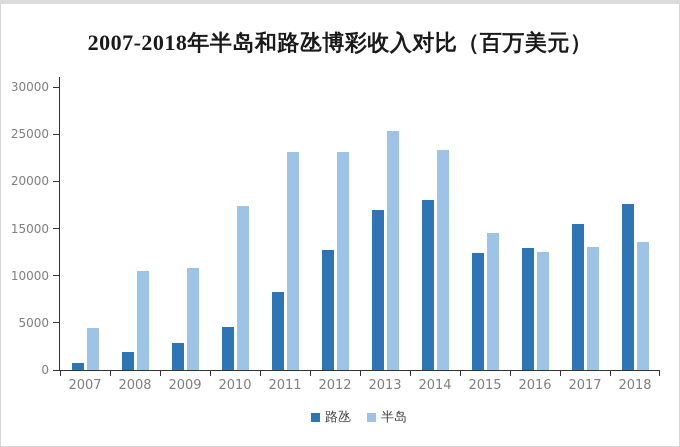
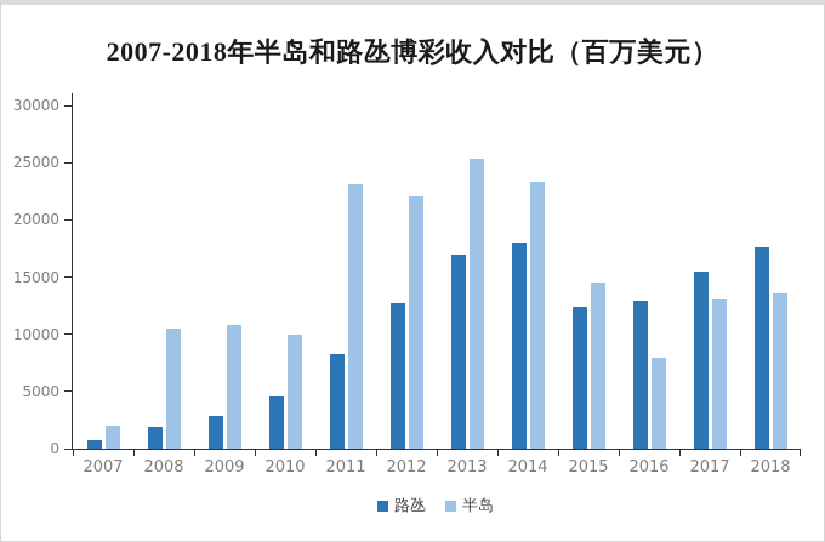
半岛/2007: 4000 -> 2000
半岛/2010: 17000 -> 10000
半岛/2012: 23000 -> 22000
半岛/2016: 12000 -> 8000
